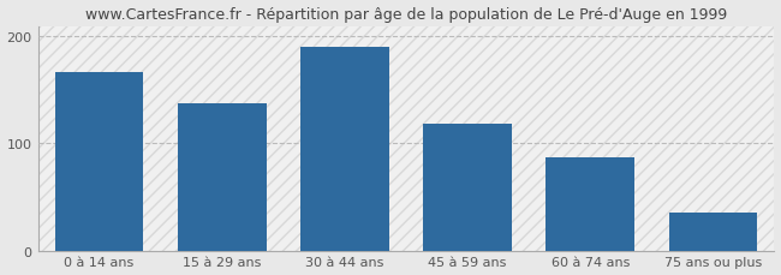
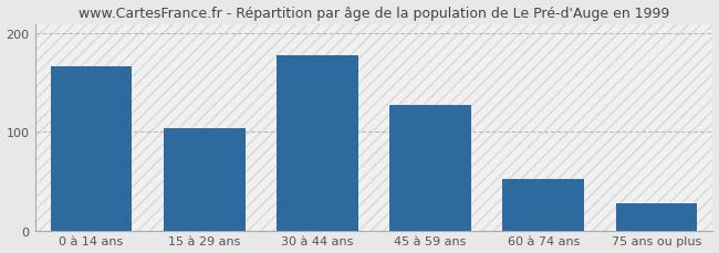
15 à 29 ans: 138 -> 104
30 à 44 ans: 190 -> 178
45 à 59 ans: 118 -> 128
60 à 74 ans: 87 -> 52
75 ans ou plus: 35 -> 28
